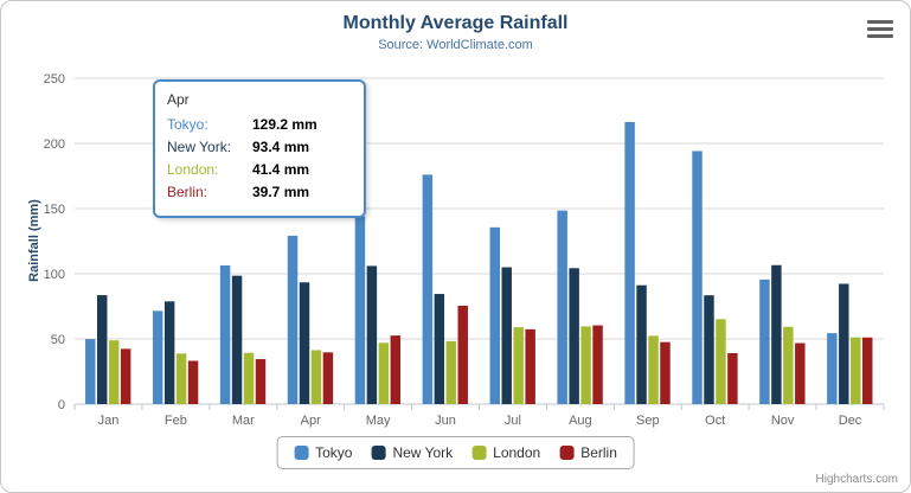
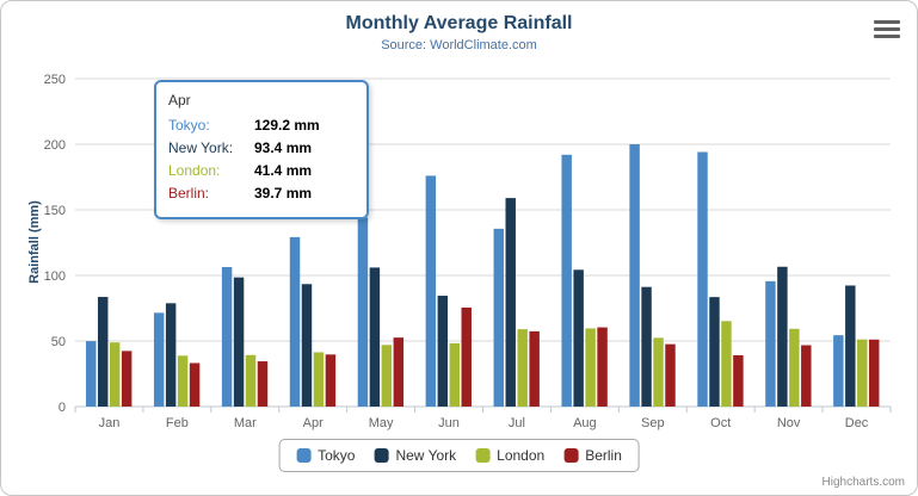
New York/Jul: 105 -> 159
Tokyo/Aug: 148 -> 192
Tokyo/Sep: 216 -> 200
